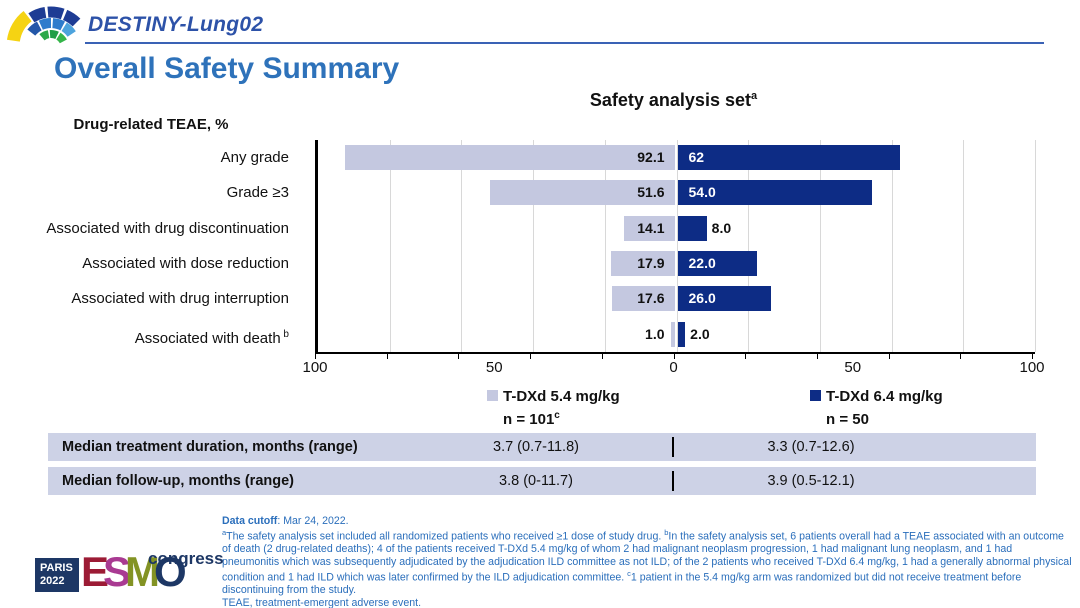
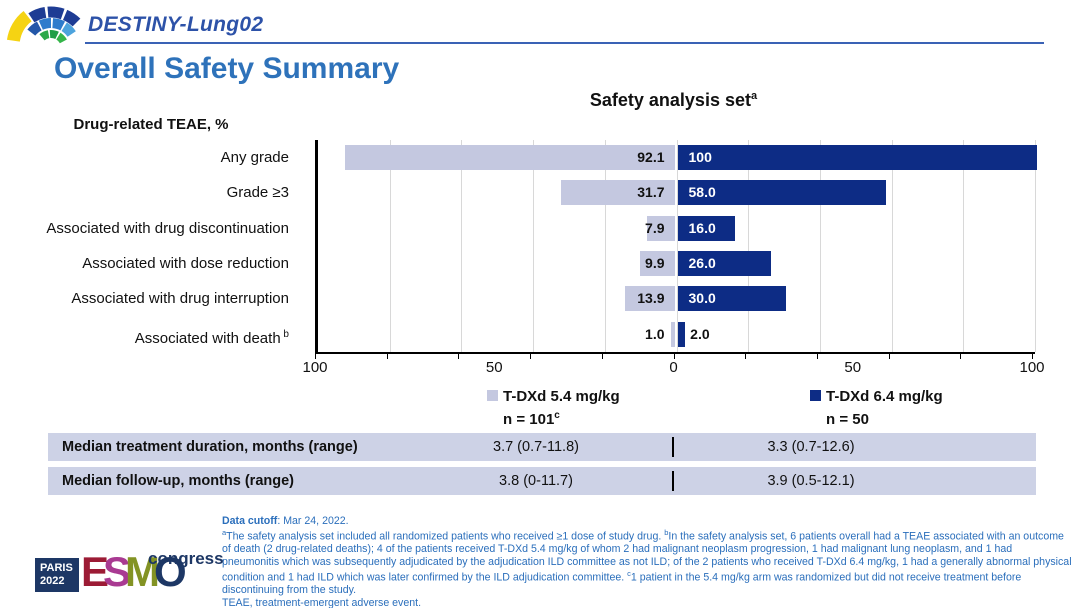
T-DXd 6.4 mg/kg/Any grade: 62 -> 100
T-DXd 5.4 mg/kg/Grade ≥3: 51.6 -> 31.7
T-DXd 6.4 mg/kg/Grade ≥3: 54.0 -> 58.0
T-DXd 5.4 mg/kg/Associated with drug discontinuation: 14.1 -> 7.9
T-DXd 6.4 mg/kg/Associated with drug discontinuation: 8.0 -> 16.0
T-DXd 5.4 mg/kg/Associated with dose reduction: 17.9 -> 9.9
T-DXd 6.4 mg/kg/Associated with dose reduction: 22.0 -> 26.0
T-DXd 5.4 mg/kg/Associated with drug interruption: 17.6 -> 13.9
T-DXd 6.4 mg/kg/Associated with drug interruption: 26.0 -> 30.0
